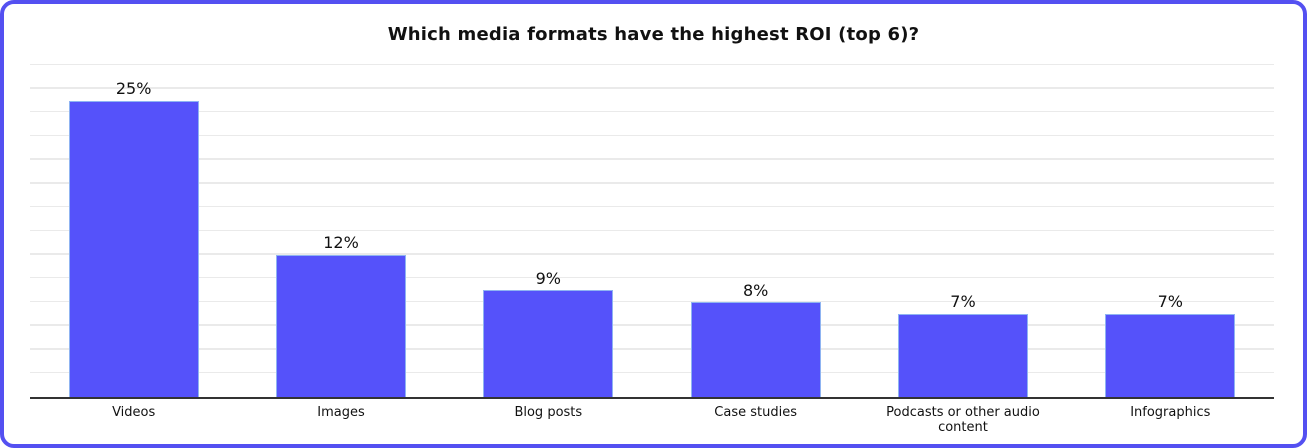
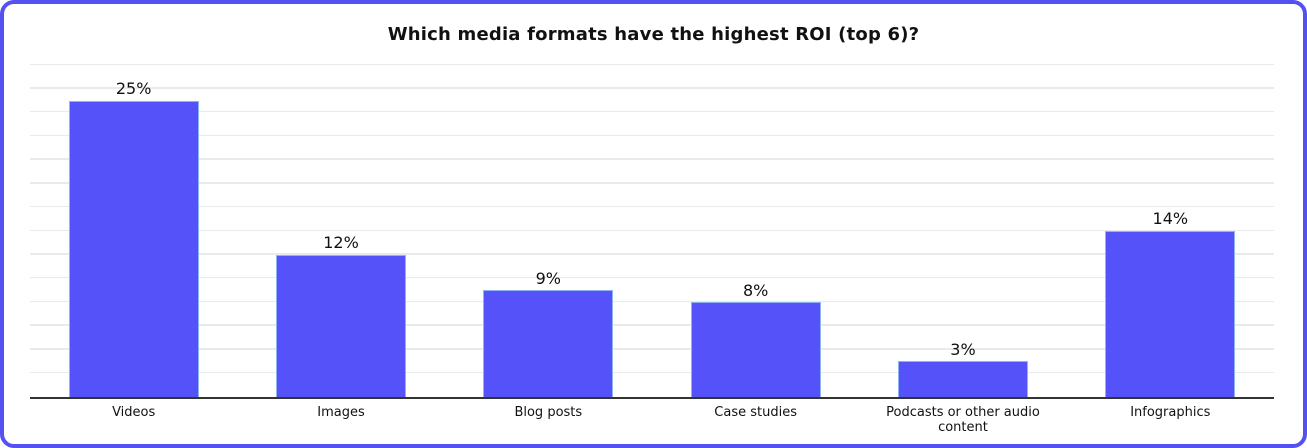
Podcasts or other audio content: 7% -> 3%
Infographics: 7% -> 14%
